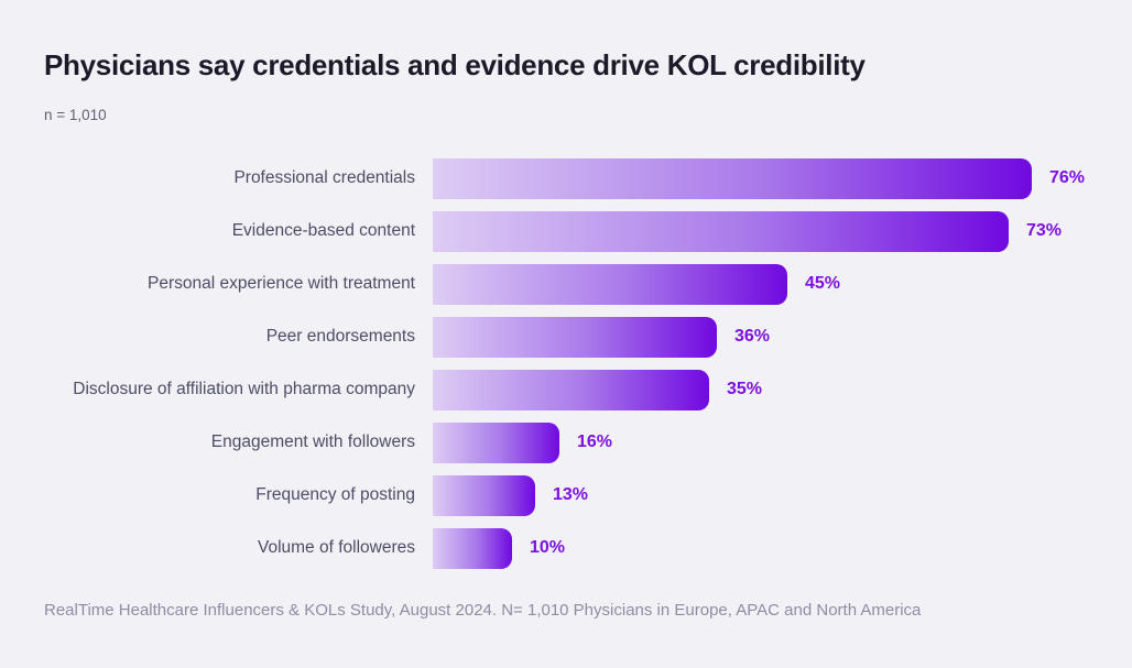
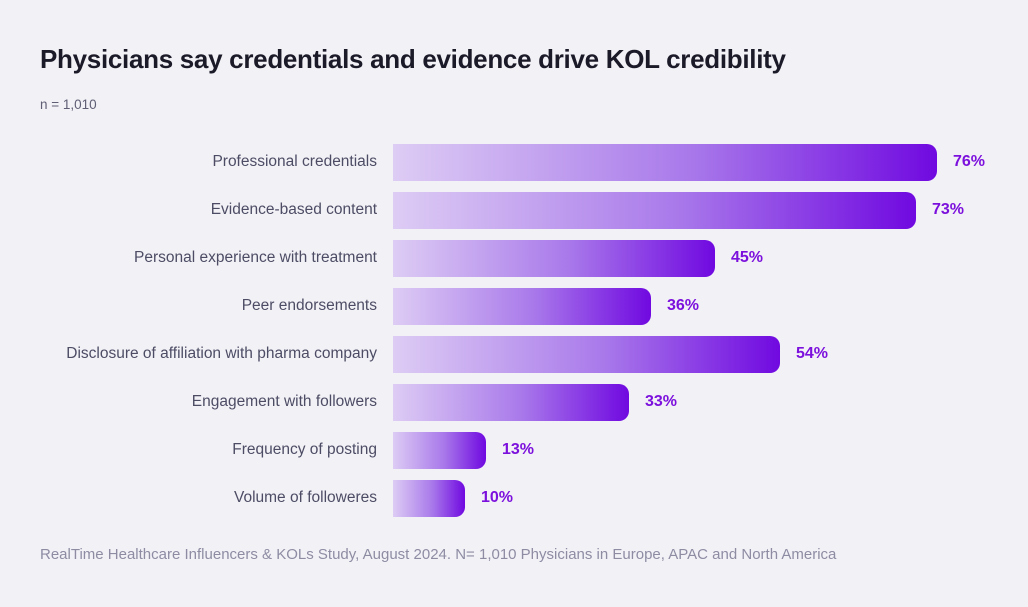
Disclosure of affiliation with pharma company: 35% -> 54%
Engagement with followers: 16% -> 33%
